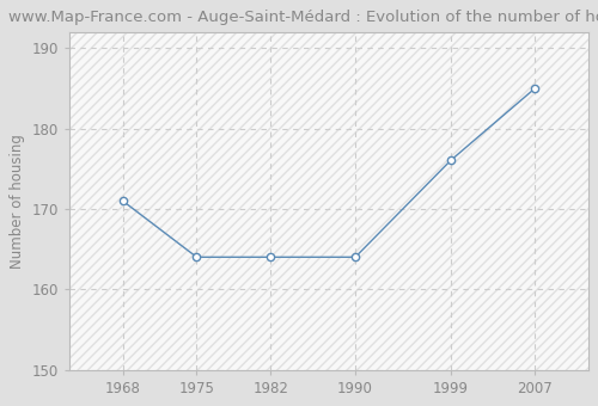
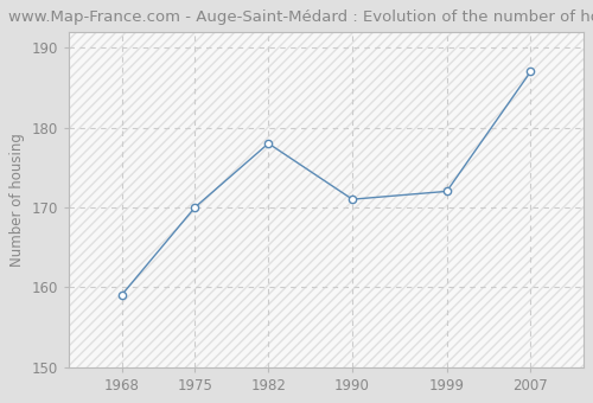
1968: 171 -> 159
1975: 164 -> 170
1982: 164 -> 178
1990: 164 -> 171
1999: 176 -> 172
2007: 185 -> 187
